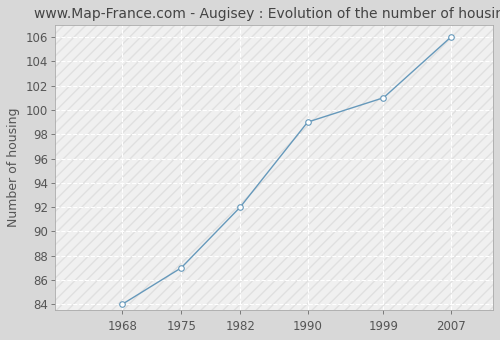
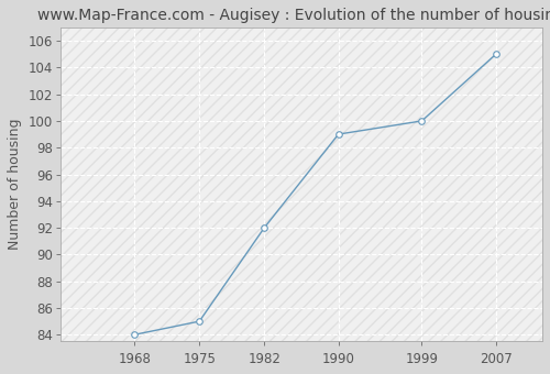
1975: 87 -> 85
1999: 101 -> 100
2007: 106 -> 105
